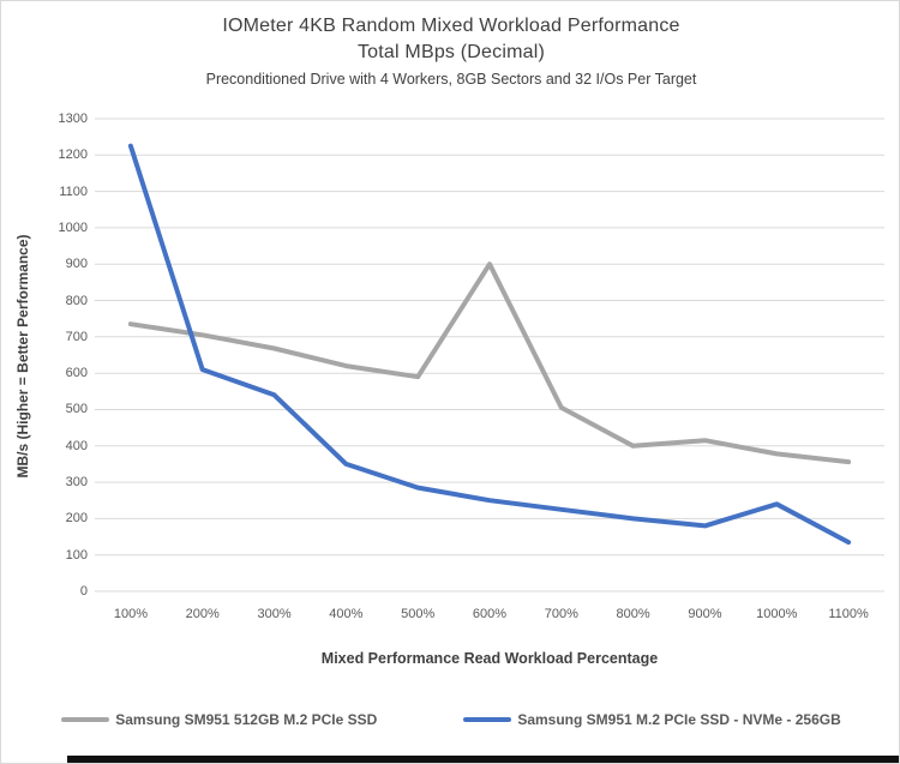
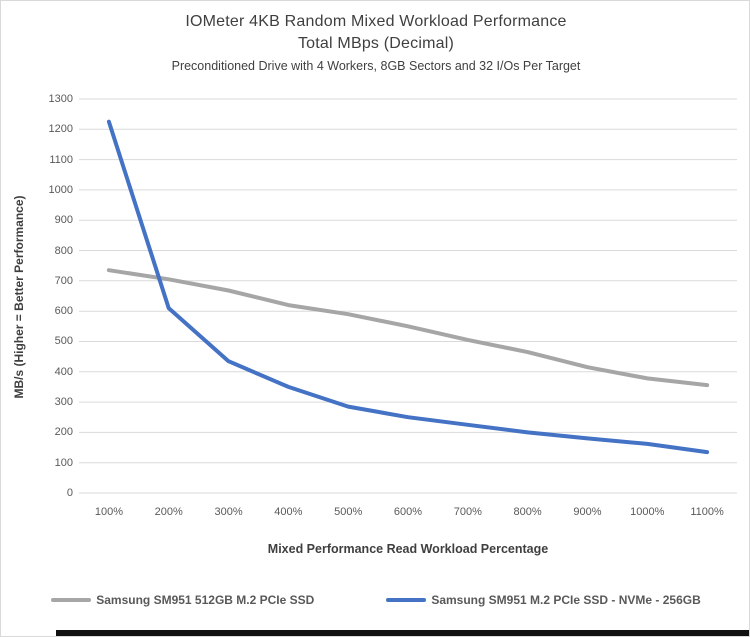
Samsung SM951 M.2 PCIe SSD - NVMe - 256GB/300%: 540 -> 440
Samsung SM951 512GB M.2 PCIe SSD/600%: 900 -> 550
Samsung SM951 512GB M.2 PCIe SSD/800%: 400 -> 460
Samsung SM951 M.2 PCIe SSD - NVMe - 256GB/1000%: 240 -> 160
